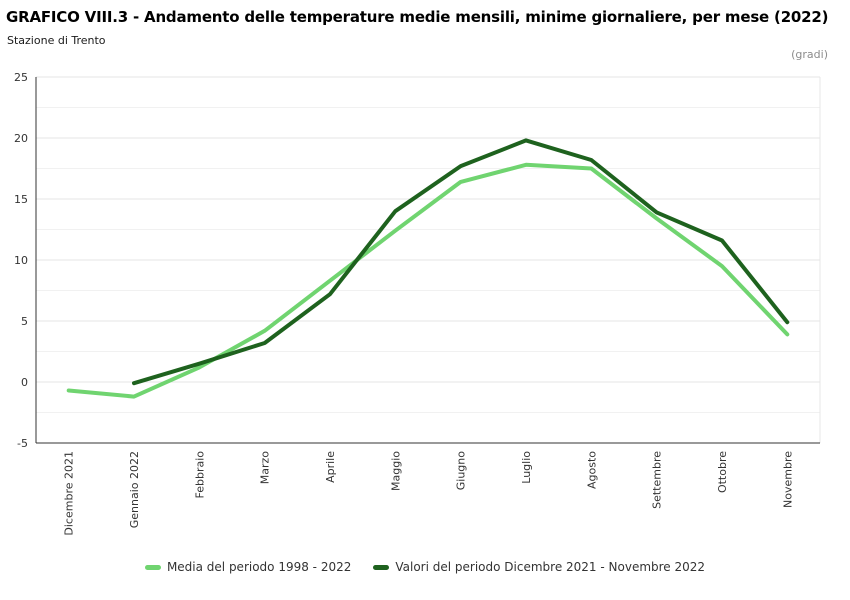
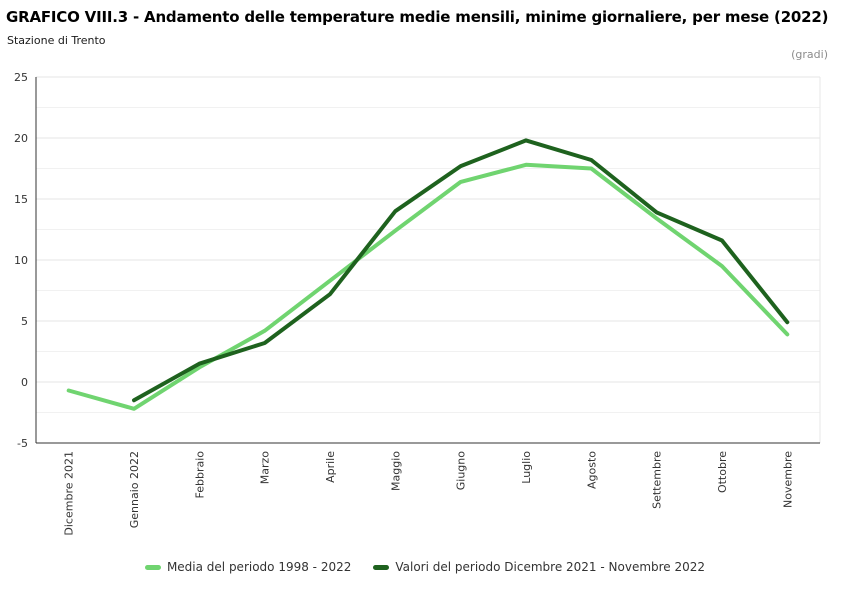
Media del periodo 1998 - 2022/Gennaio 2022: -1.2 -> -2.2
Valori del periodo Dicembre 2021 - Novembre 2022/Gennaio 2022: -0.1 -> -1.5
